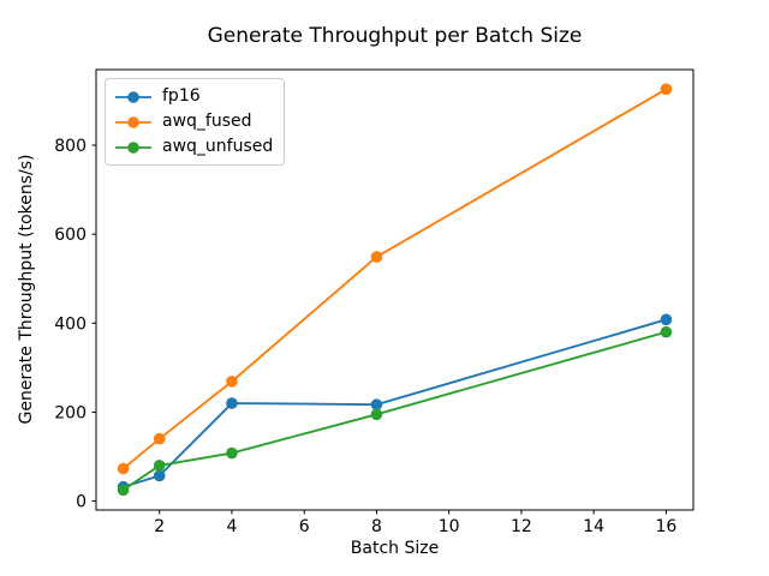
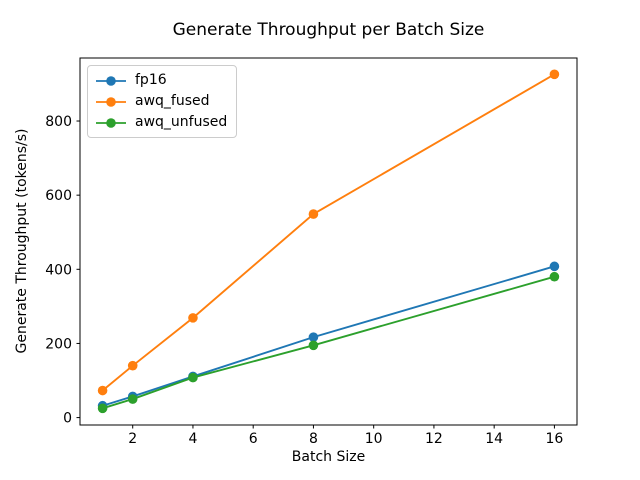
awq_unfused/2: 80 -> 50
fp16/4: 220 -> 110
